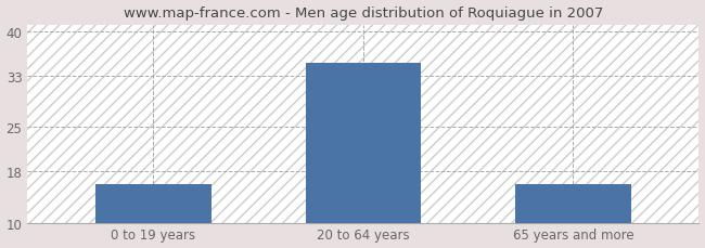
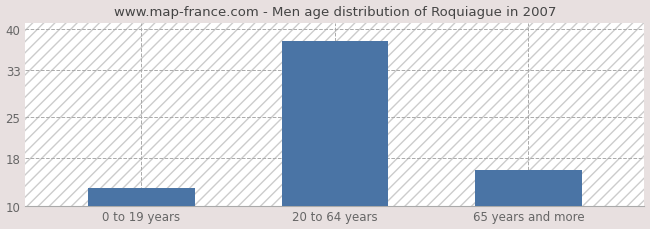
0 to 19 years: 16 -> 13
20 to 64 years: 35 -> 38
